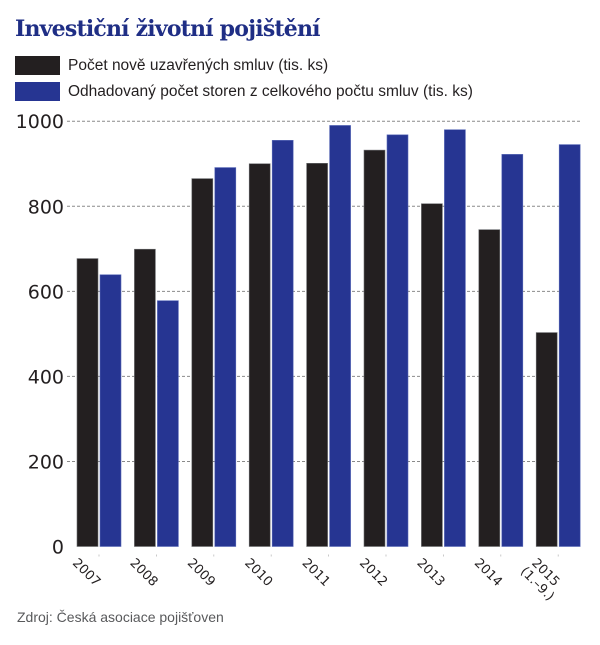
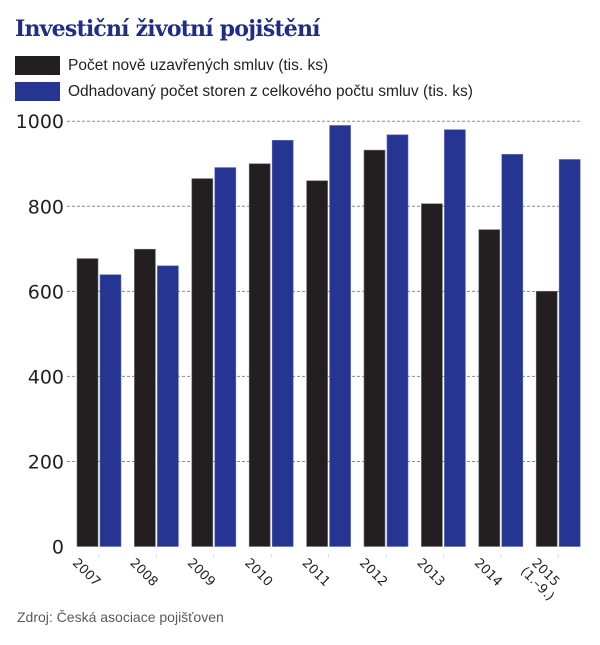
Odhadovaný počet storen z celkového počtu smluv (tis. ks)/2008: 580 -> 660
Počet nově uzavřených smluv (tis. ks)/2011: 900 -> 860
Počet nově uzavřených smluv (tis. ks)/2015 (1.–9.): 500 -> 600
Odhadovaný počet storen z celkového počtu smluv (tis. ks)/2015 (1.–9.): 940 -> 910
